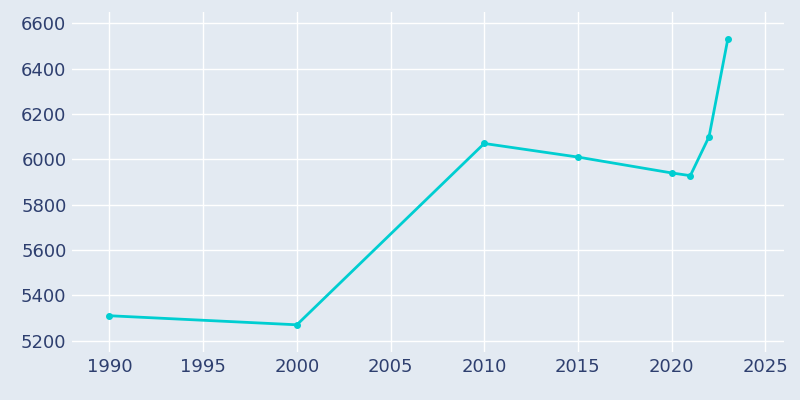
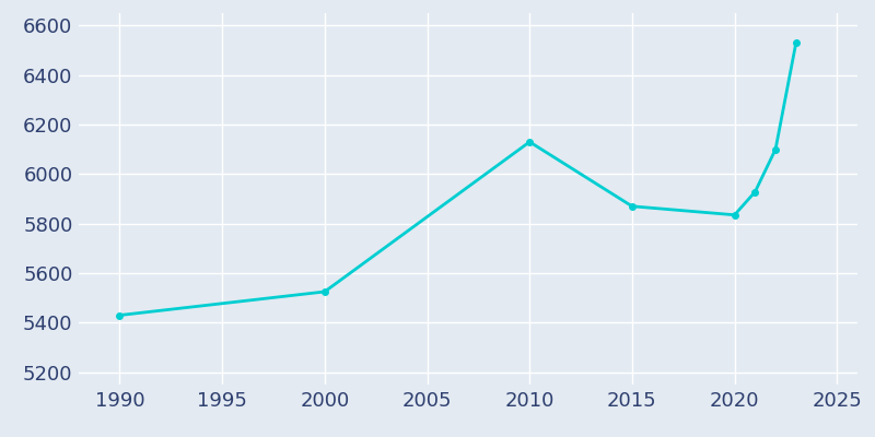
1990: 5310 -> 5430
2000: 5270 -> 5525
2010: 6070 -> 6130
2015: 6010 -> 5870
2020: 5940 -> 5835
